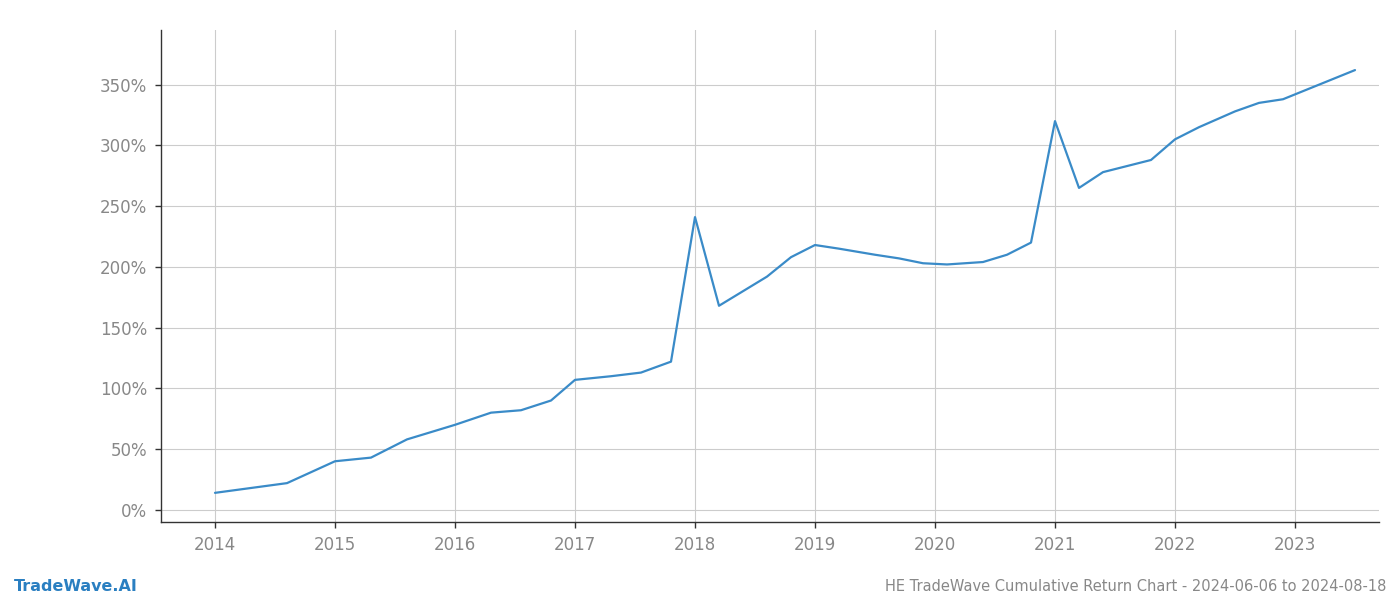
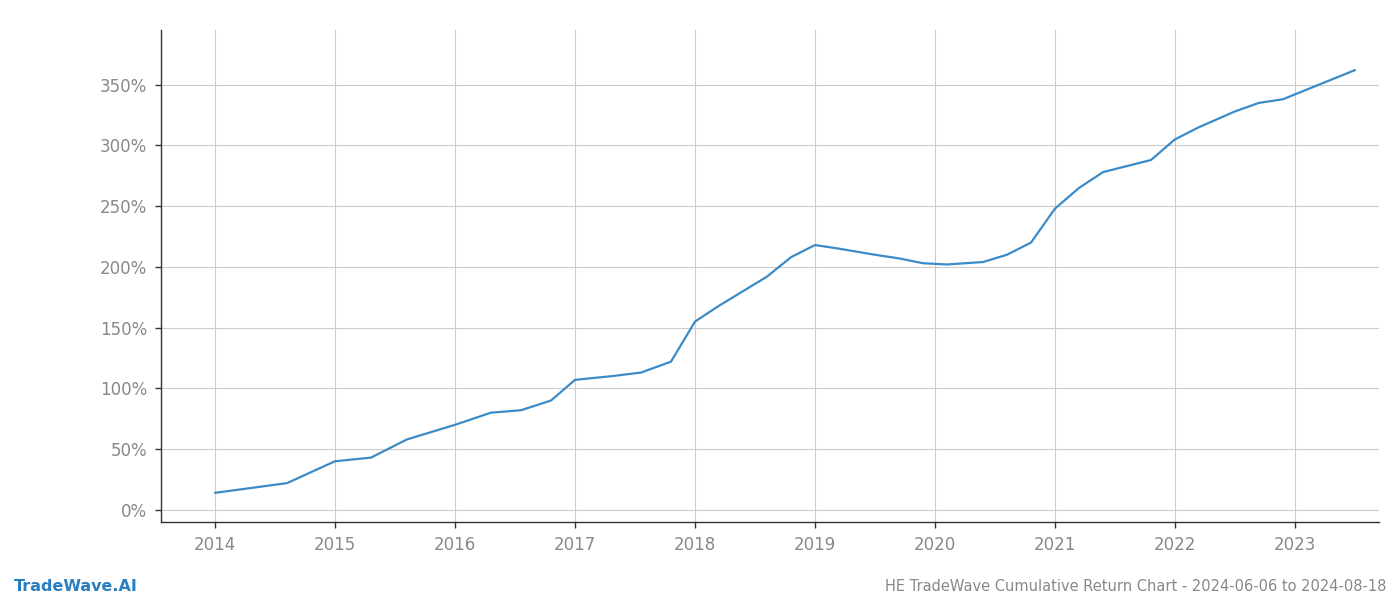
2018: 241% -> 155%
2021: 320% -> 248%
